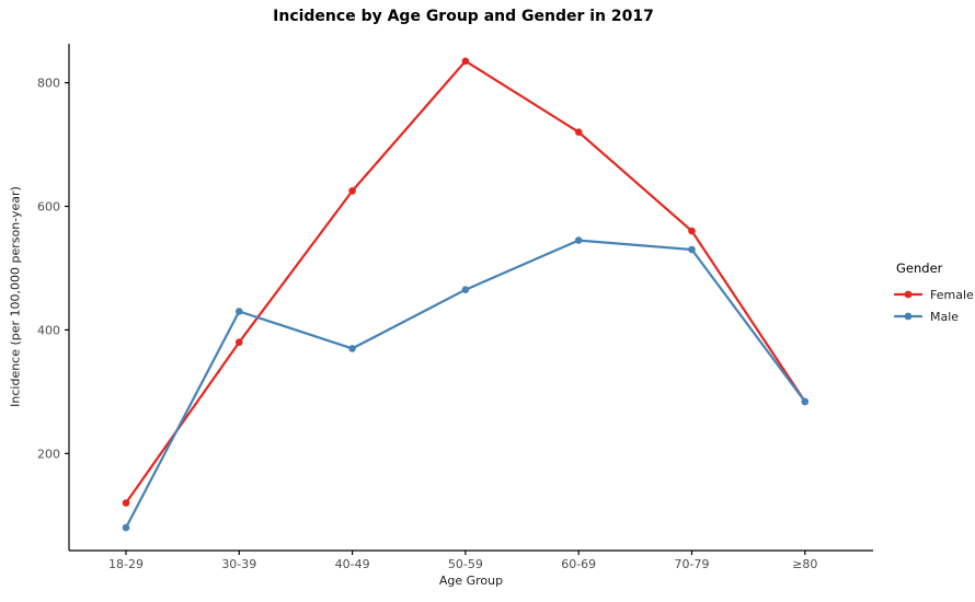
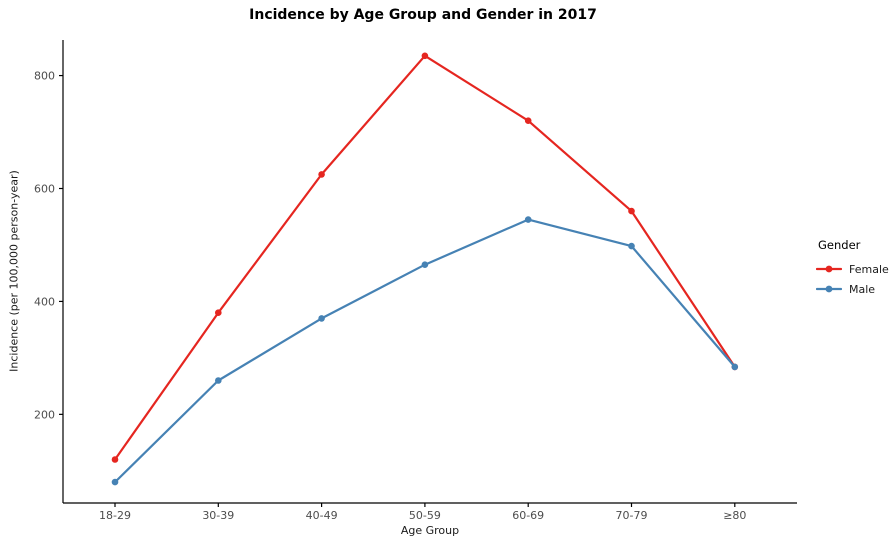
Male/30-39: 430 -> 260
Male/70-79: 530 -> 500
